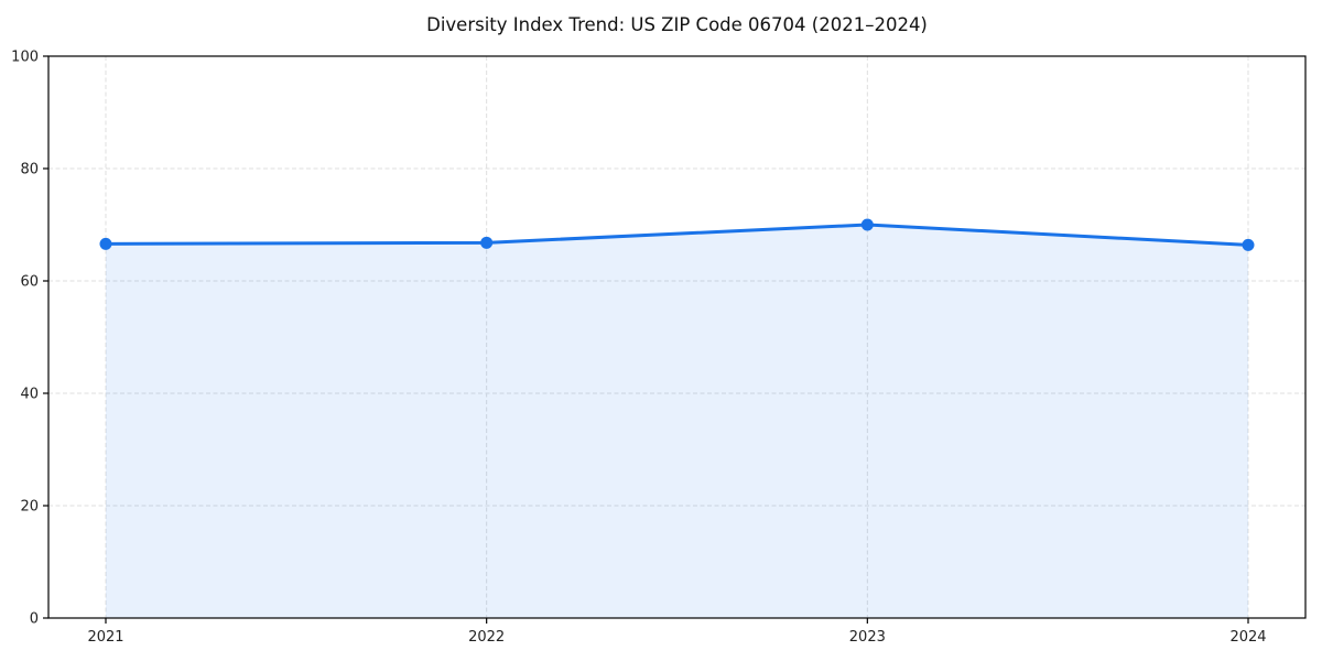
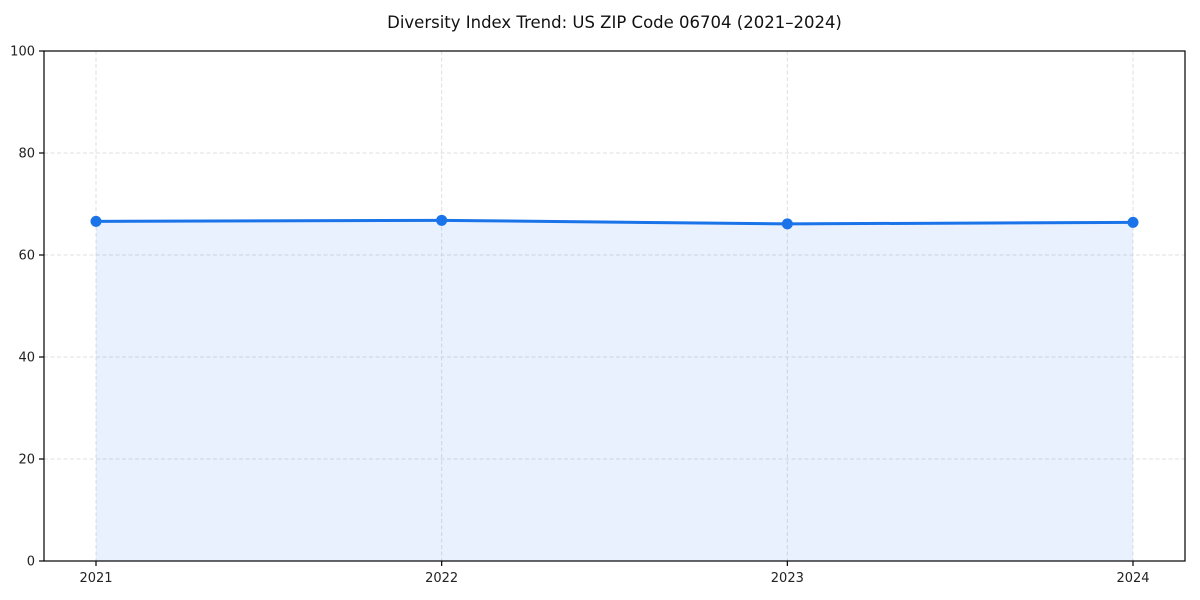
2023: 70 -> 66
